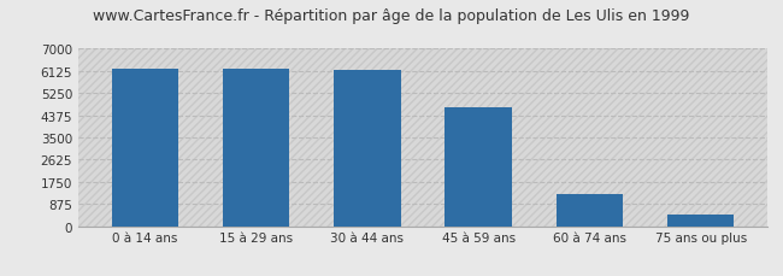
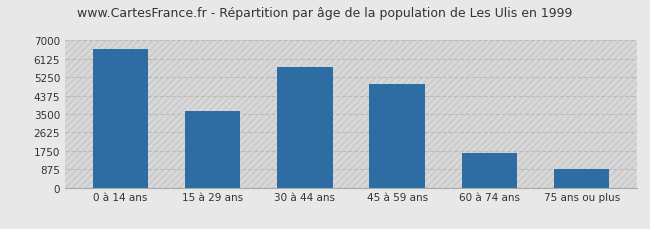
0 à 14 ans: 6200 -> 6600
15 à 29 ans: 6200 -> 3650
30 à 44 ans: 6150 -> 5750
45 à 59 ans: 4700 -> 4950
60 à 74 ans: 1250 -> 1650
75 ans ou plus: 480 -> 900
